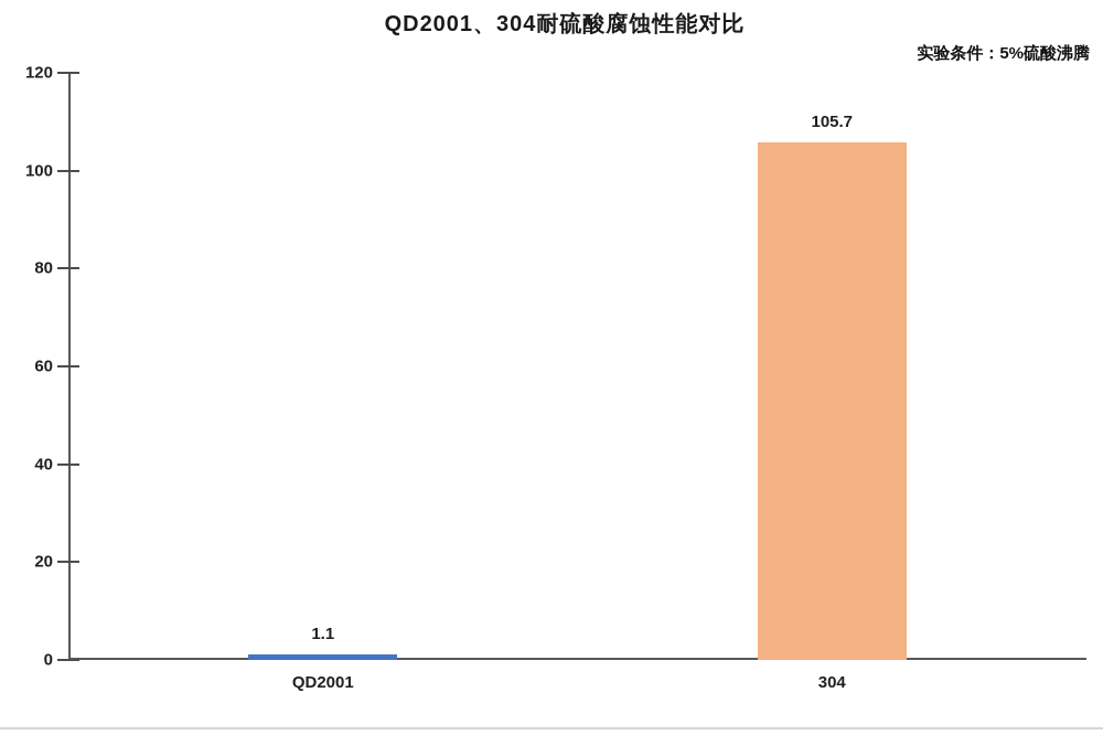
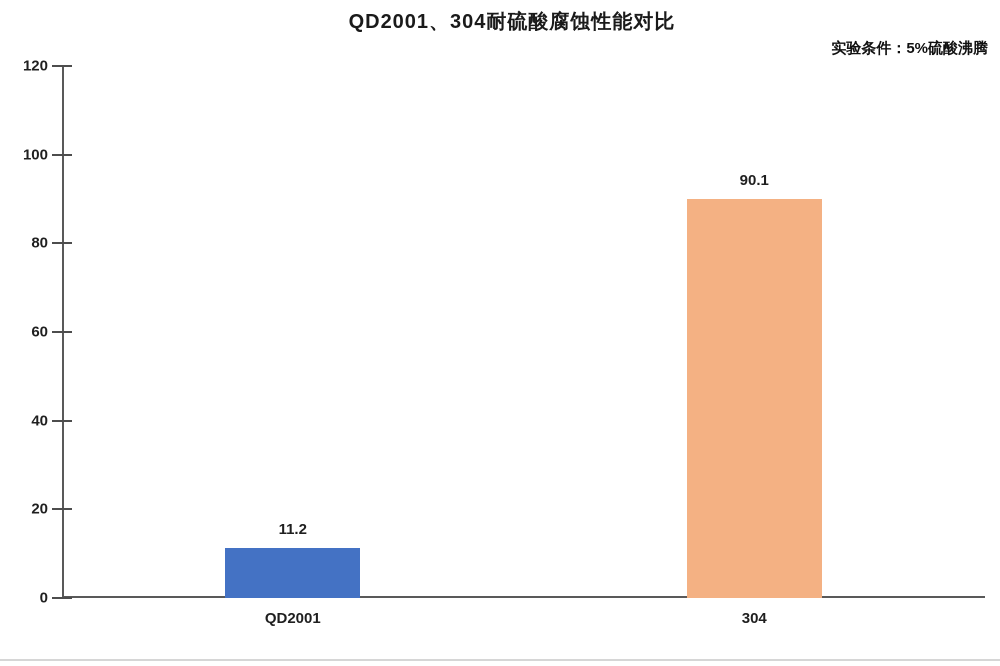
QD2001: 1.1 -> 11.2
304: 105.7 -> 90.1
